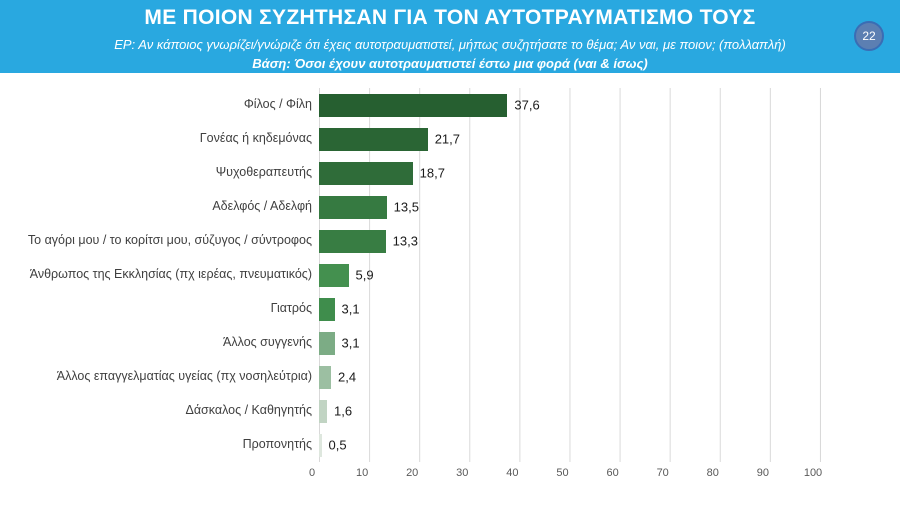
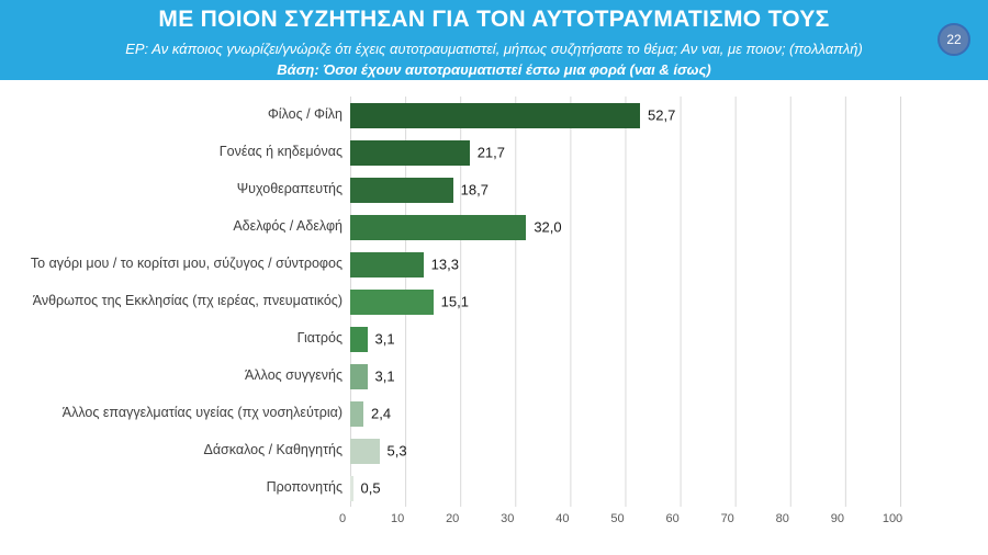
Φίλος / Φίλη: 37,6 -> 52,7
Αδελφός / Αδελφή: 13,5 -> 32,0
Άνθρωπος της Εκκλησίας (πχ ιερέας, πνευματικός): 5,9 -> 15,1
Δάσκαλος / Καθηγητής: 1,6 -> 5,3
